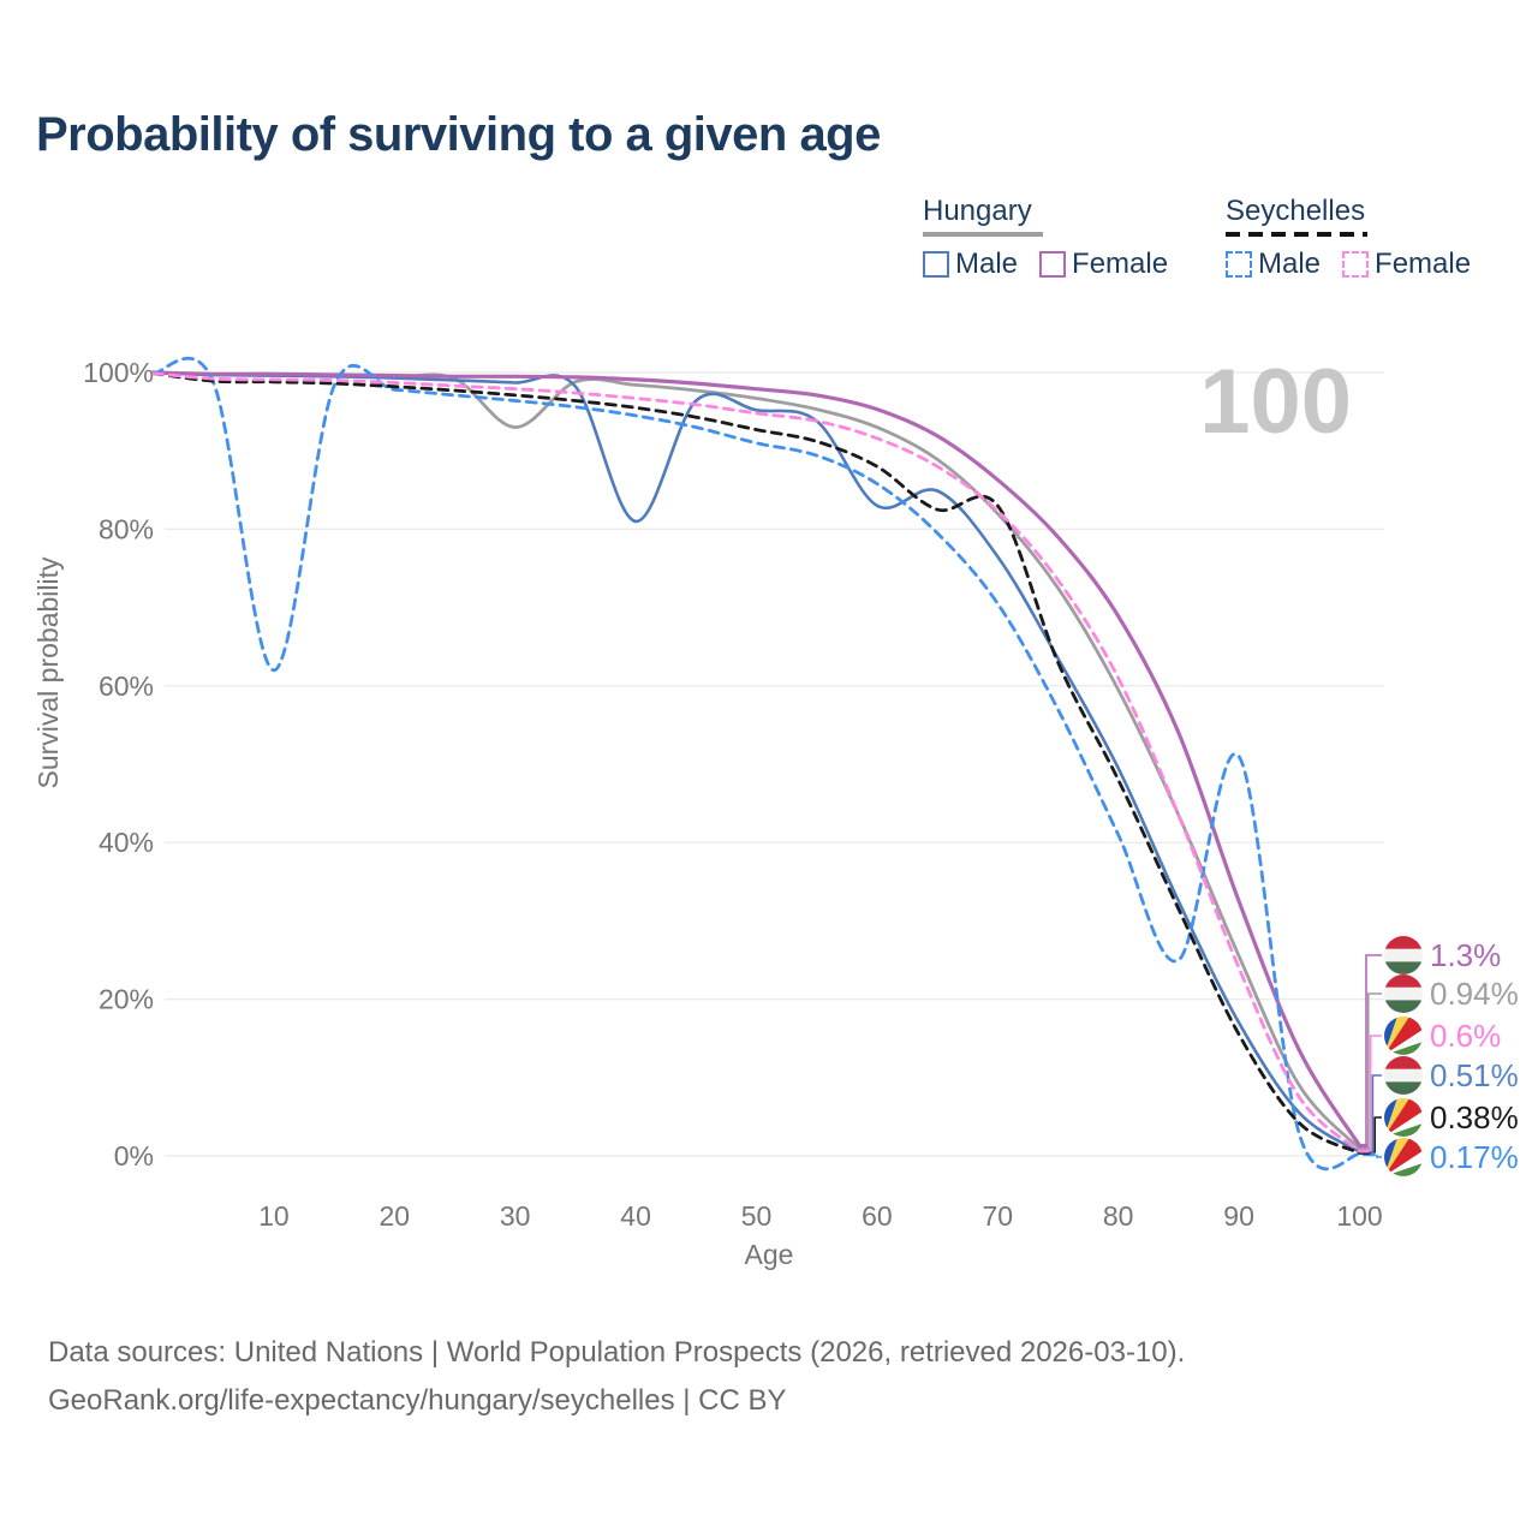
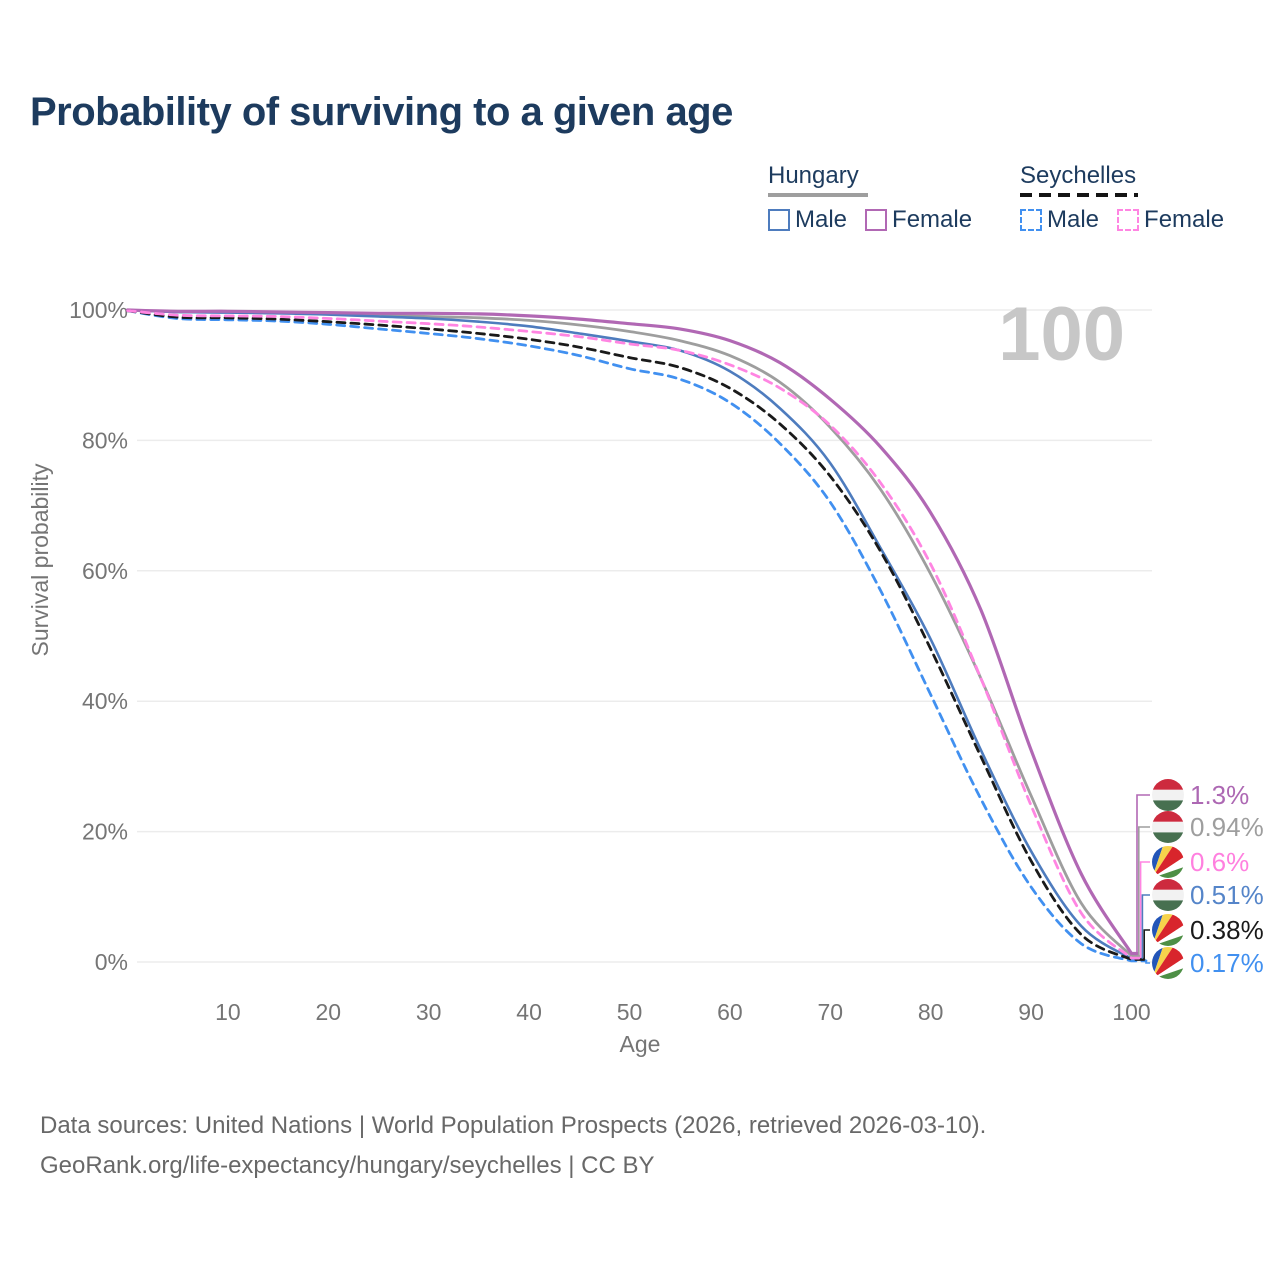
Seychelles Male/10: 62% -> 98%
Hungary/30: 93% -> 99%
Hungary Male/40: 81% -> 98%
Hungary Male/60: 83% -> 91%
Seychelles/70: 83% -> 74%
Seychelles Male/90: 51% -> 12%
